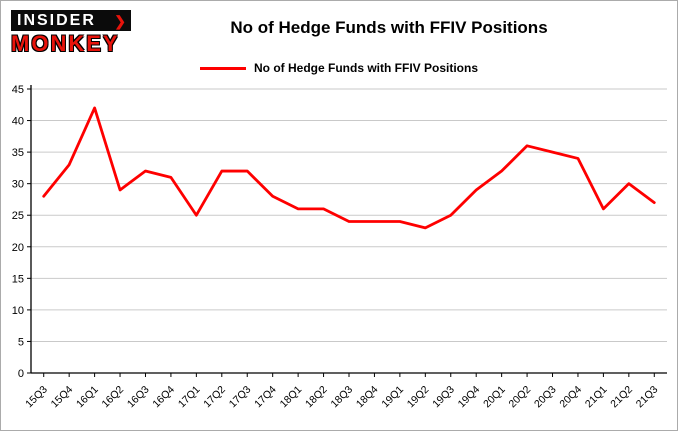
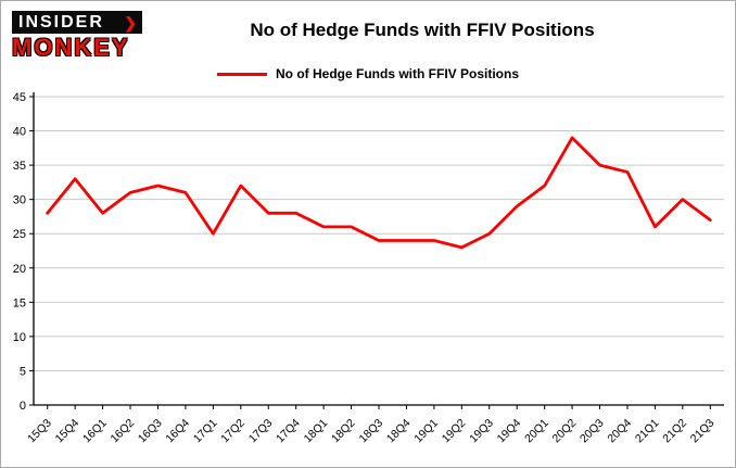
16Q1: 42 -> 28
16Q2: 29 -> 31
17Q3: 32 -> 28
20Q2: 36 -> 39
